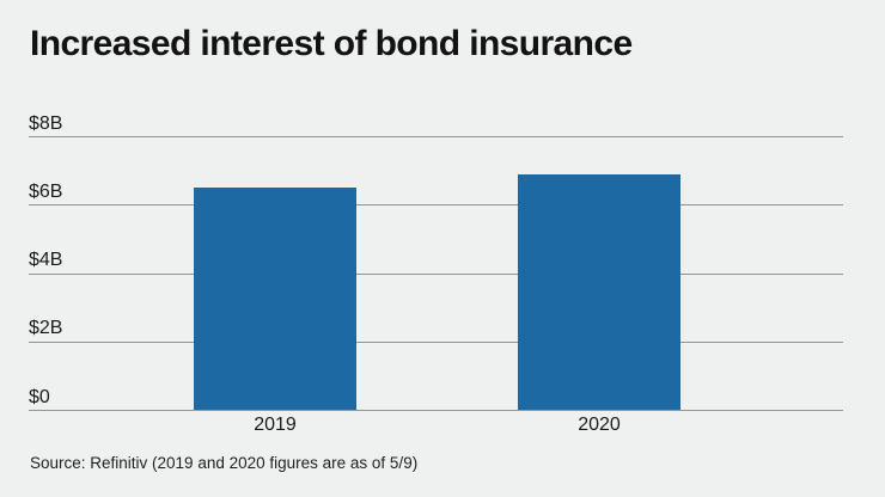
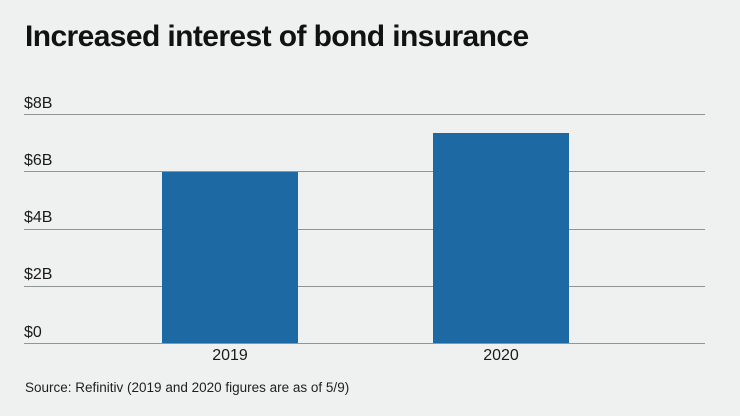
2019: $6.5B -> $6.0B
2020: $6.9B -> $7.3B
